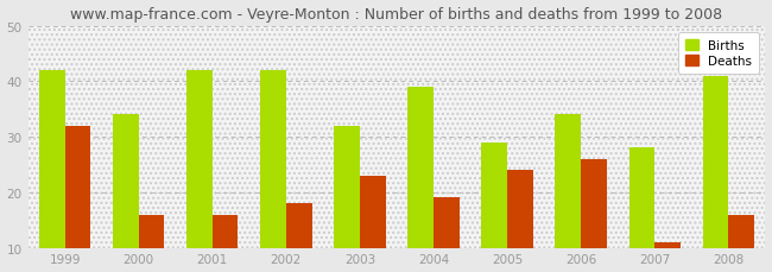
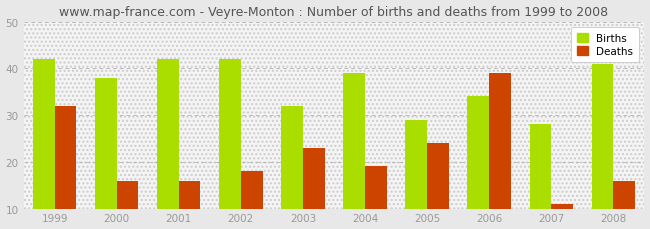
Births/2000: 34 -> 38
Deaths/2006: 26 -> 39
